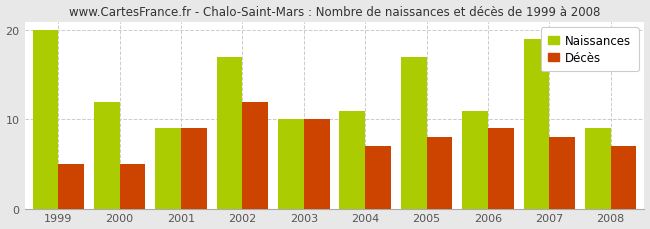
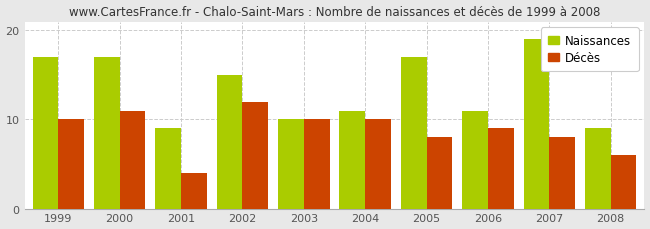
Naissances/1999: 20 -> 17
Décès/1999: 5 -> 10
Naissances/2000: 12 -> 17
Décès/2000: 5 -> 11
Décès/2001: 9 -> 4
Naissances/2002: 17 -> 15
Décès/2004: 7 -> 10
Décès/2008: 7 -> 6
